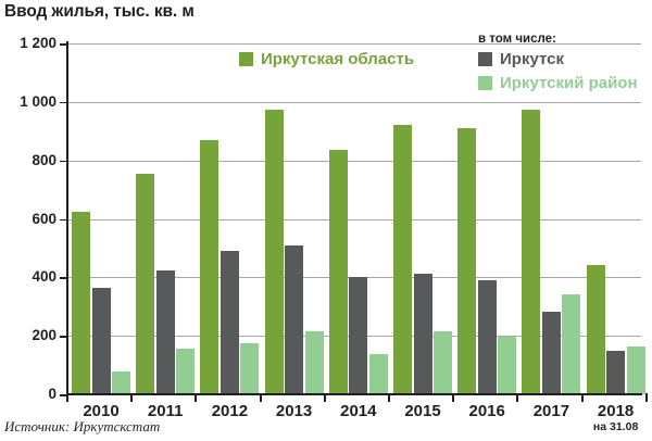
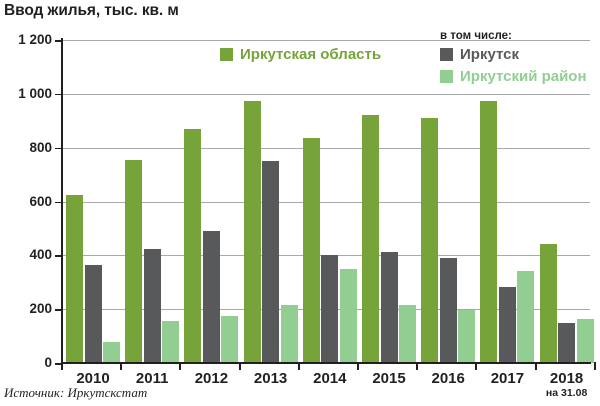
Иркутск/2013: 510 -> 750
Иркутский район/2014: 140 -> 350
